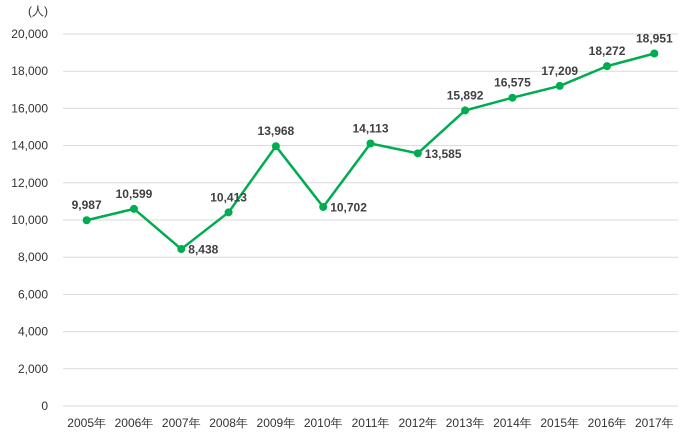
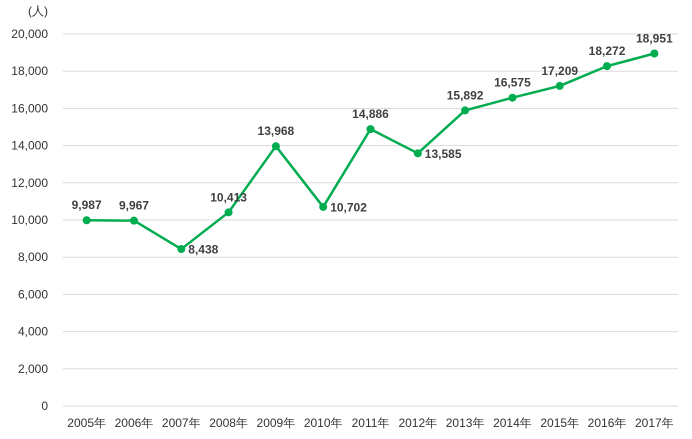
2006年: 10,599 -> 9,967
2011年: 14,113 -> 14,886
